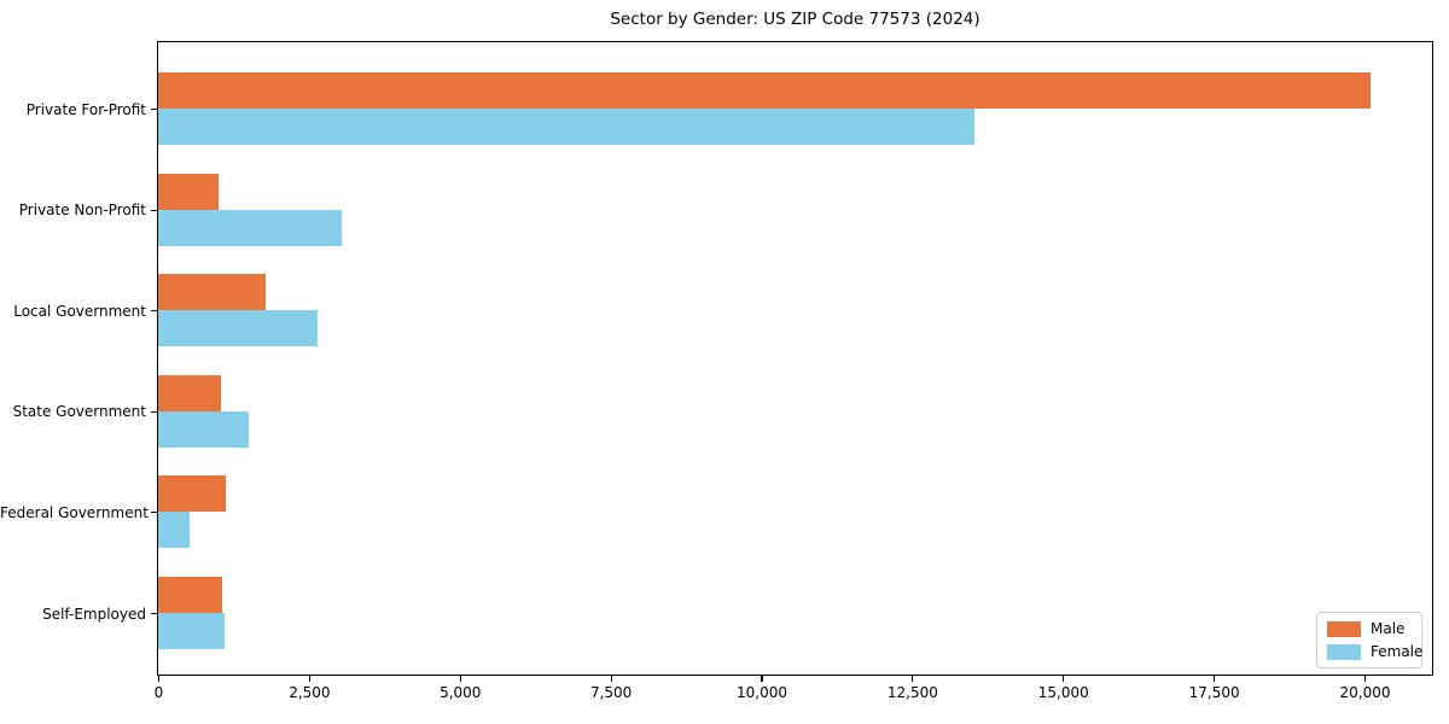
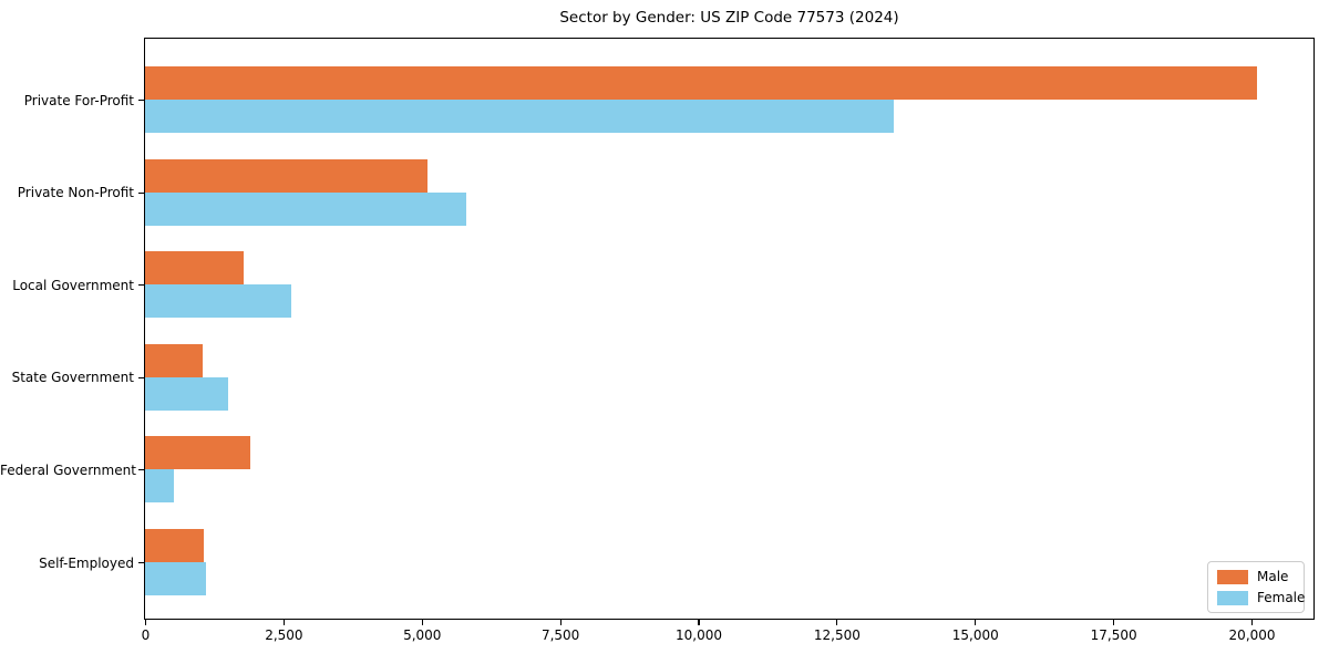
Male/Private Non-Profit: 1000 -> 5100
Female/Private Non-Profit: 3000 -> 5800
Male/Federal Government: 1100 -> 1900
